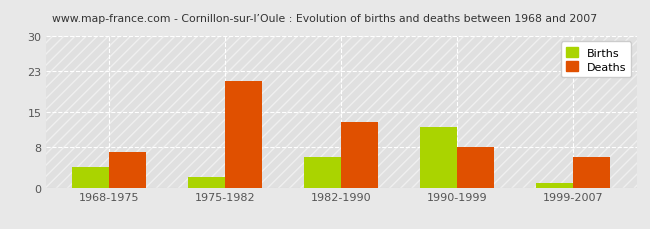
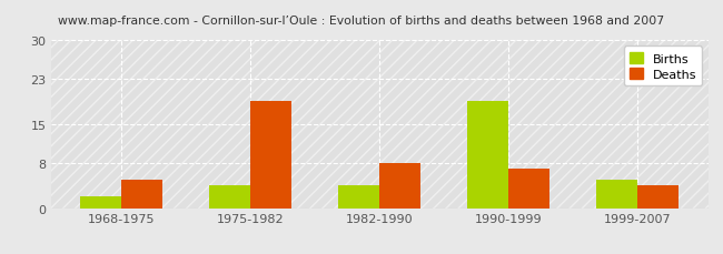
Births/1968-1975: 4 -> 2
Deaths/1968-1975: 7 -> 5
Births/1975-1982: 2 -> 4
Deaths/1975-1982: 21 -> 19
Births/1982-1990: 6 -> 4
Deaths/1982-1990: 13 -> 8
Births/1990-1999: 12 -> 19
Deaths/1990-1999: 8 -> 7
Births/1999-2007: 1 -> 5
Deaths/1999-2007: 6 -> 4
